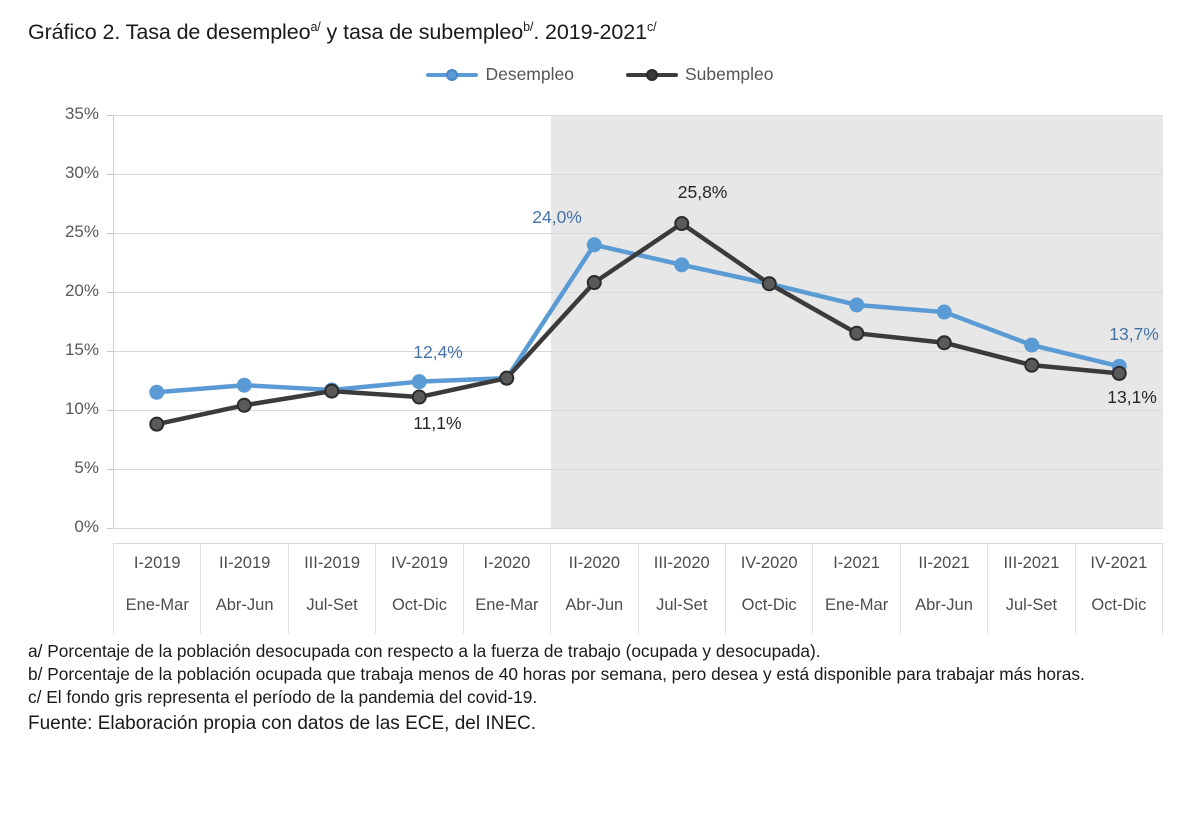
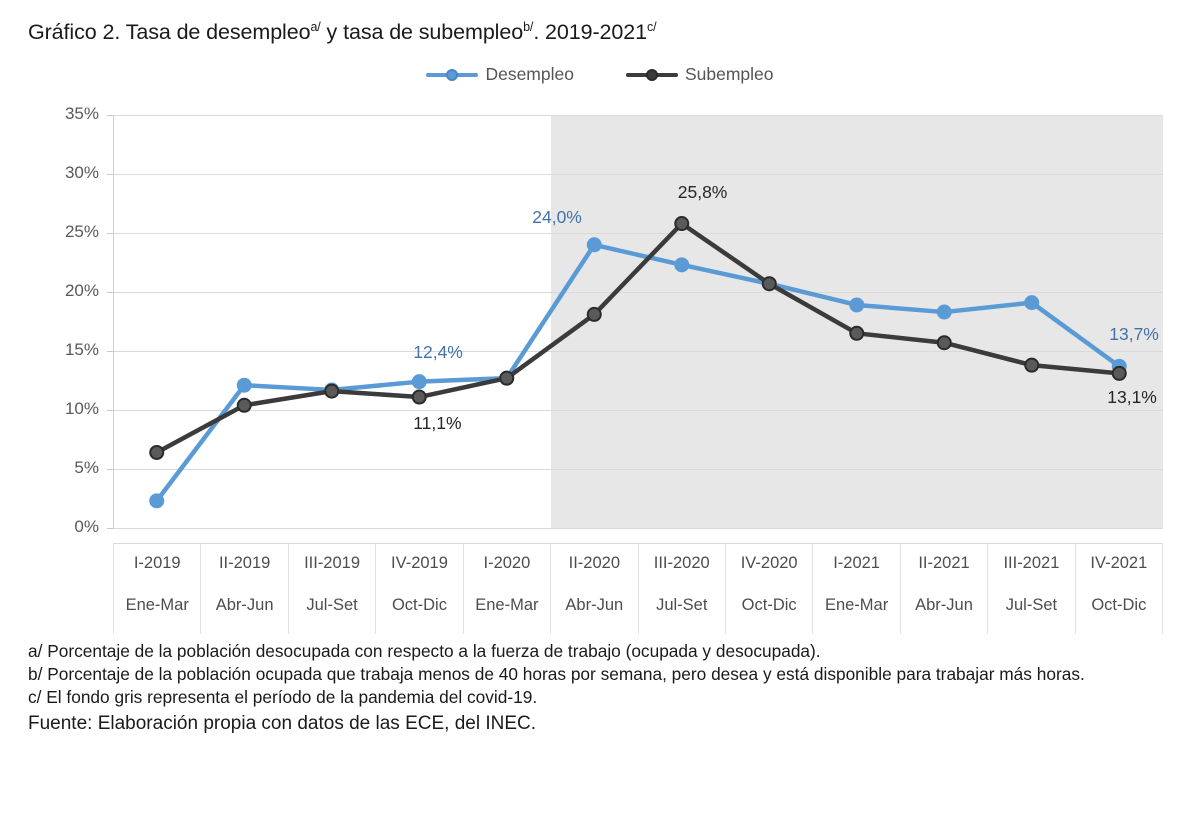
Desempleo/I-2019: 11.5% -> 2.3%
Subempleo/I-2019: 8.8% -> 6.4%
Subempleo/II-2020: 20.8% -> 18.1%
Desempleo/III-2021: 15.5% -> 19.1%
